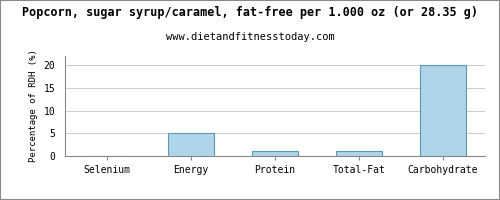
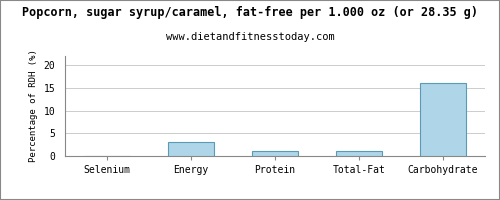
Energy: 5 -> 3
Carbohydrate: 20 -> 16
